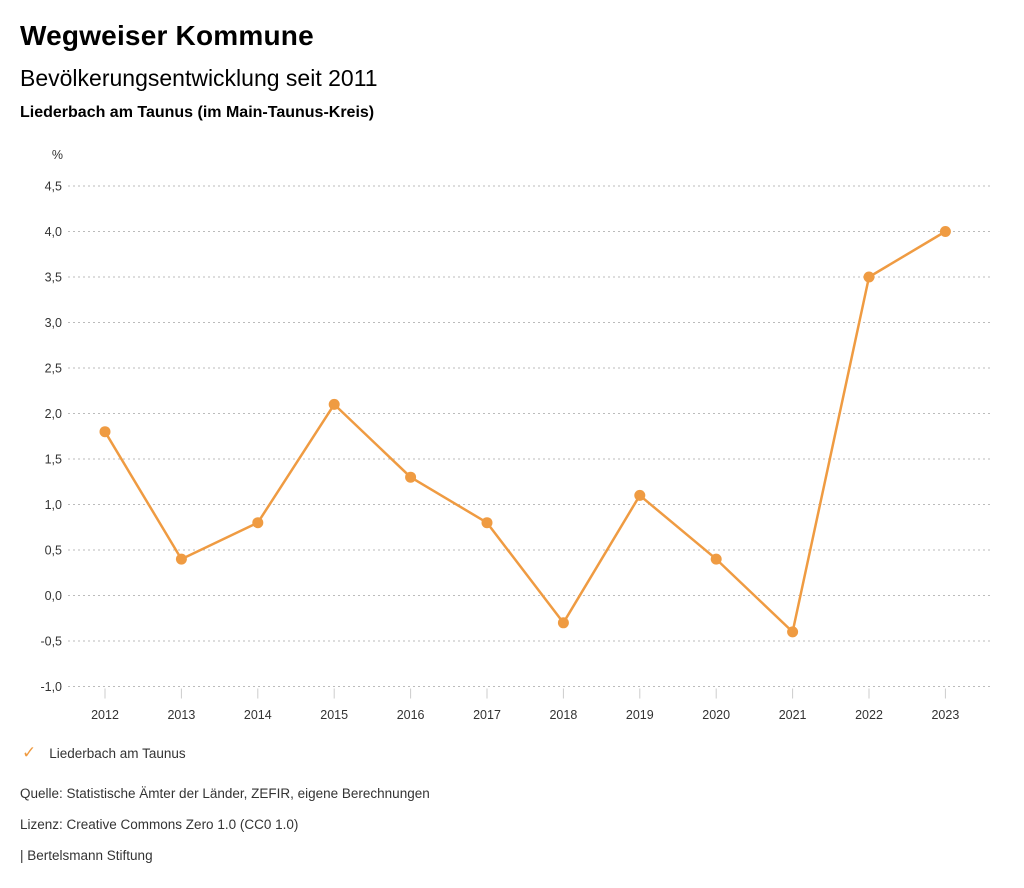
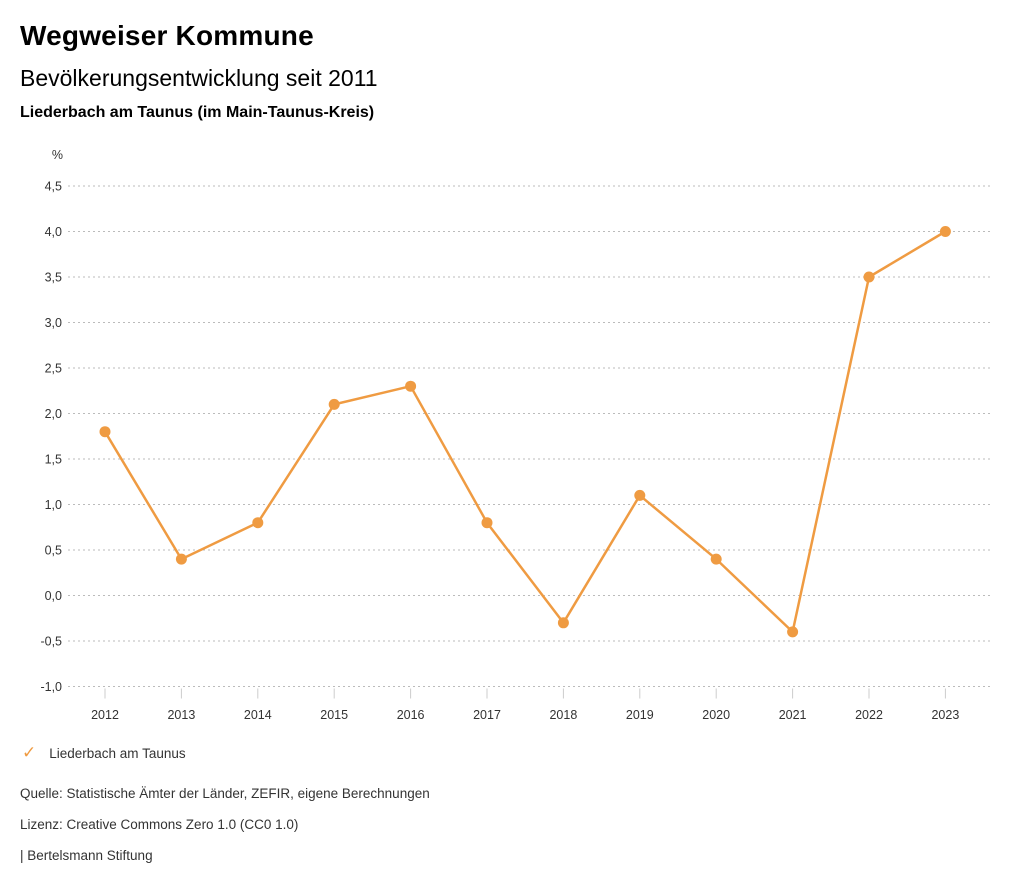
2016: 1,3 -> 2,3
